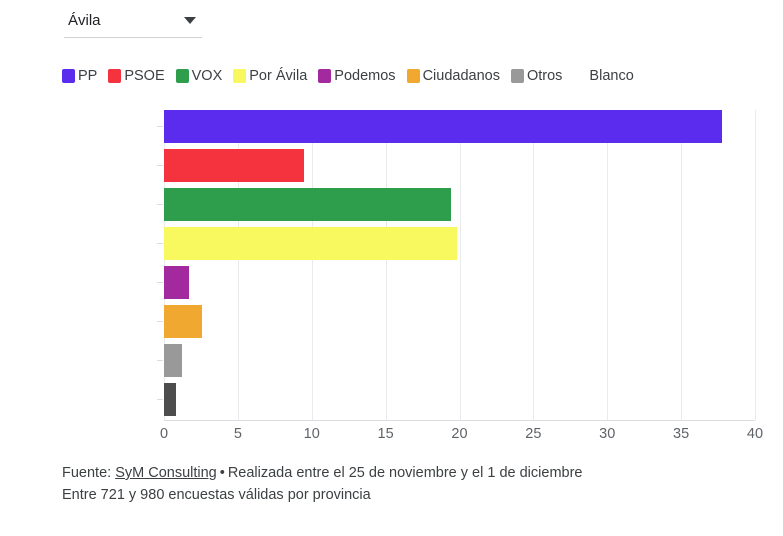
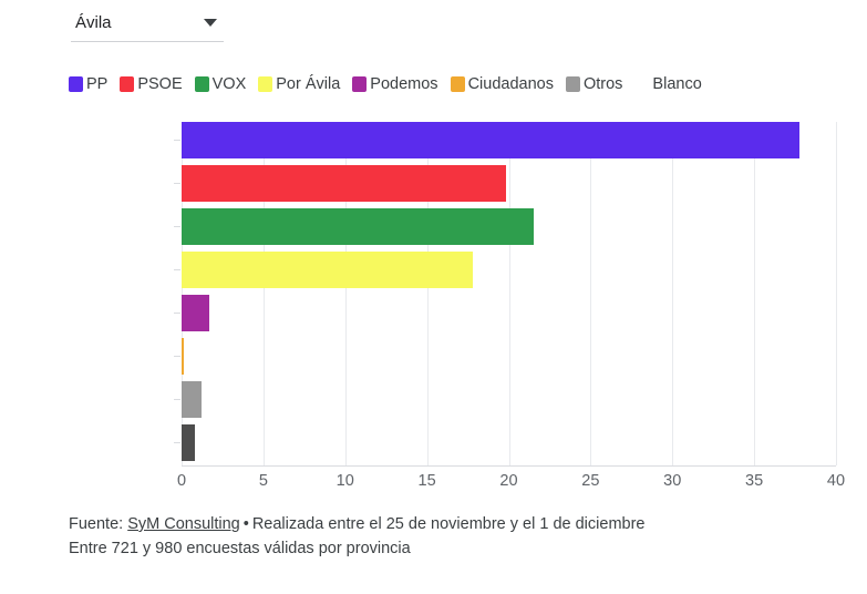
PSOE: 9.5 -> 19.8
VOX: 19.4 -> 21.5
Por Ávila: 19.8 -> 17.8
Ciudadanos: 2.6 -> 0.1
